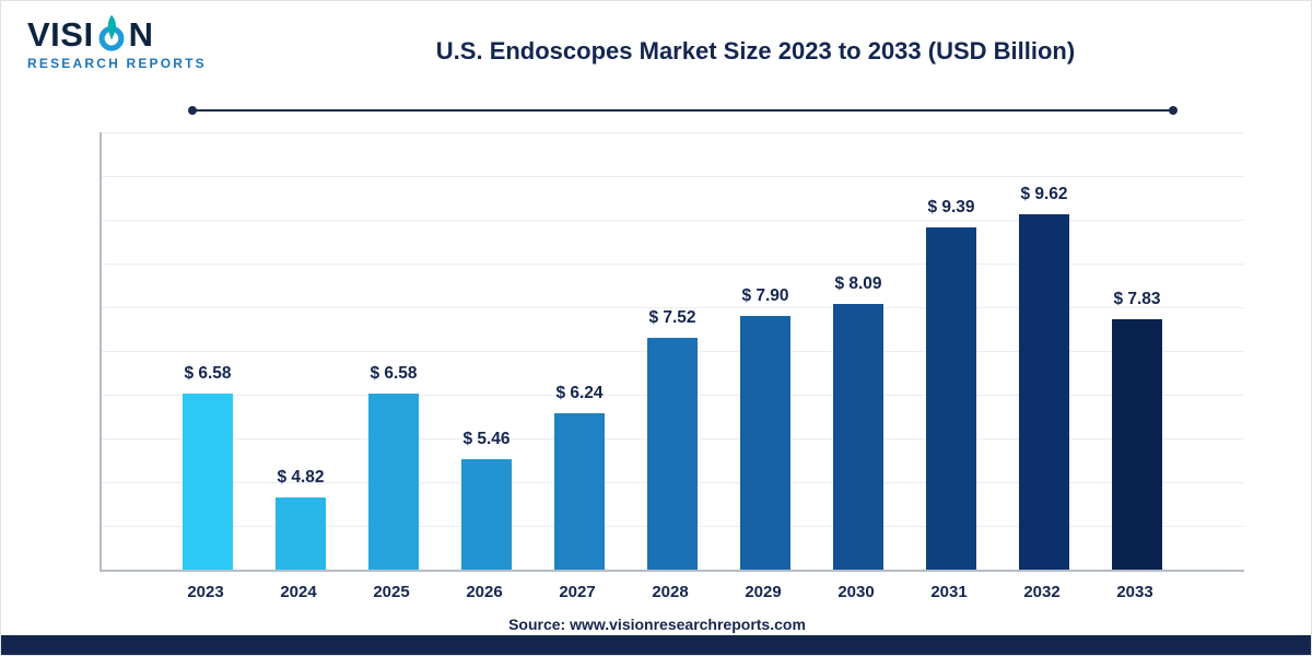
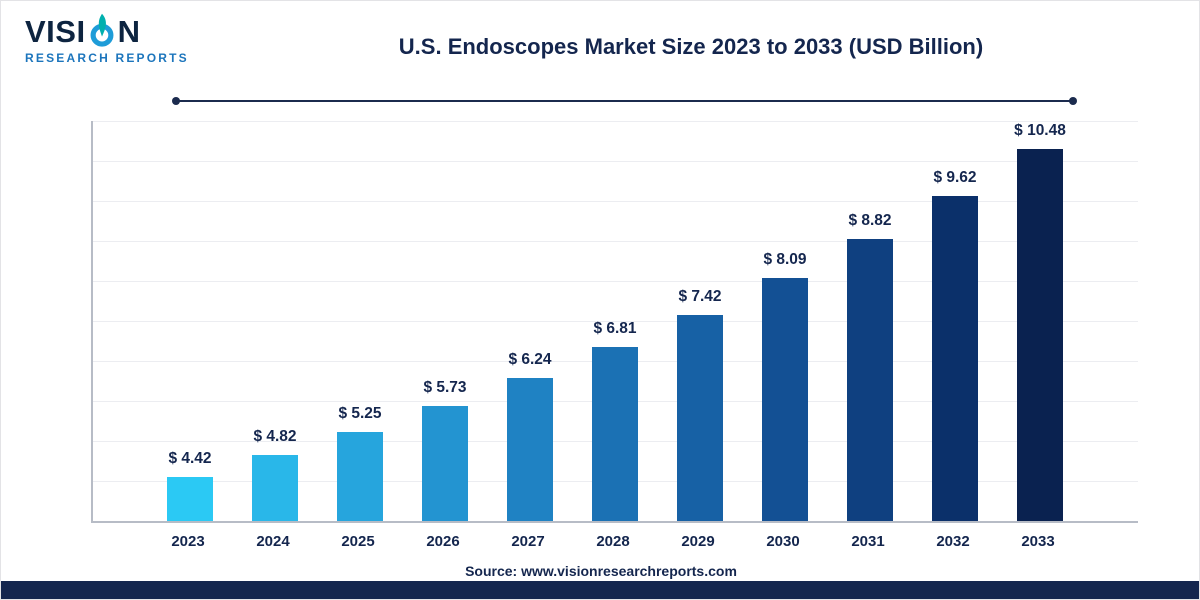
2023: 6.58 -> 4.42
2025: 6.58 -> 5.25
2026: 5.46 -> 5.73
2028: 7.52 -> 6.81
2029: 7.90 -> 7.42
2031: 9.39 -> 8.82
2033: 7.83 -> 10.48
